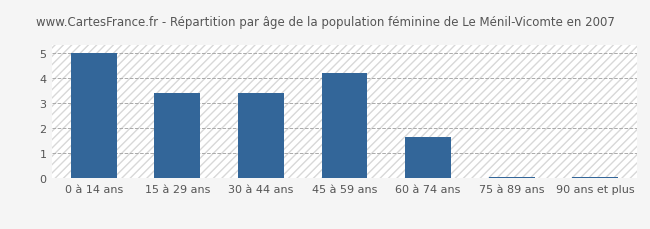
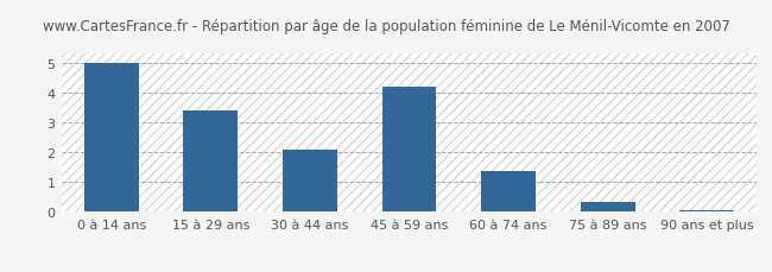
30 à 44 ans: 3.40 -> 2.10
60 à 74 ans: 1.65 -> 1.35
75 à 89 ans: 0.05 -> 0.35
